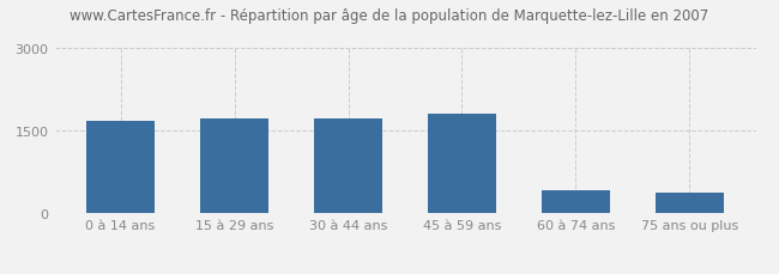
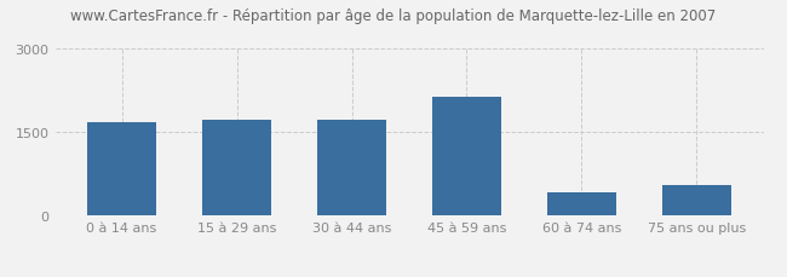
45 à 59 ans: 1810 -> 2150
75 ans ou plus: 370 -> 550
